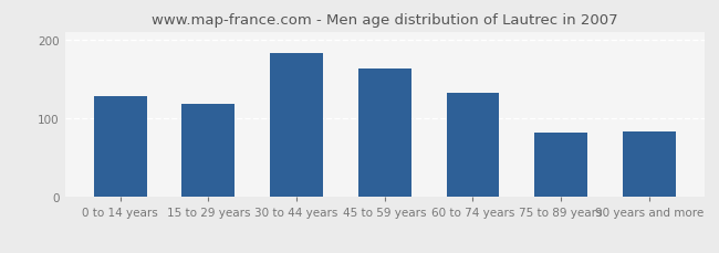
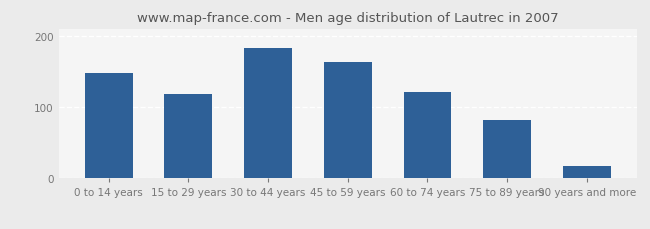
0 to 14 years: 128 -> 148
60 to 74 years: 132 -> 122
90 years and more: 84 -> 18
